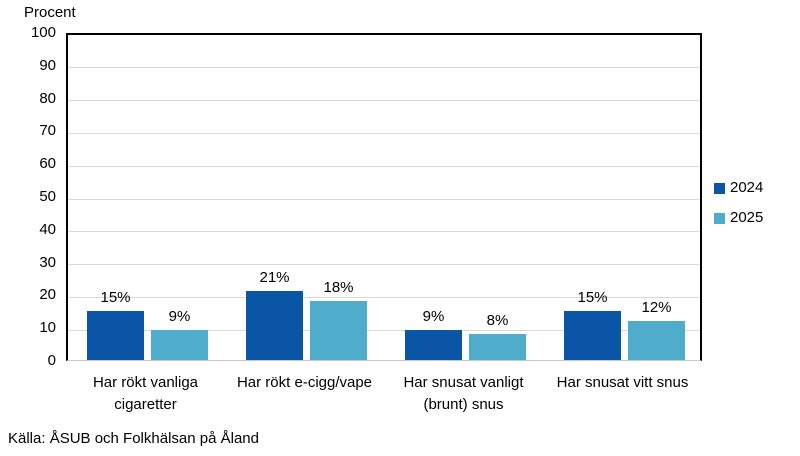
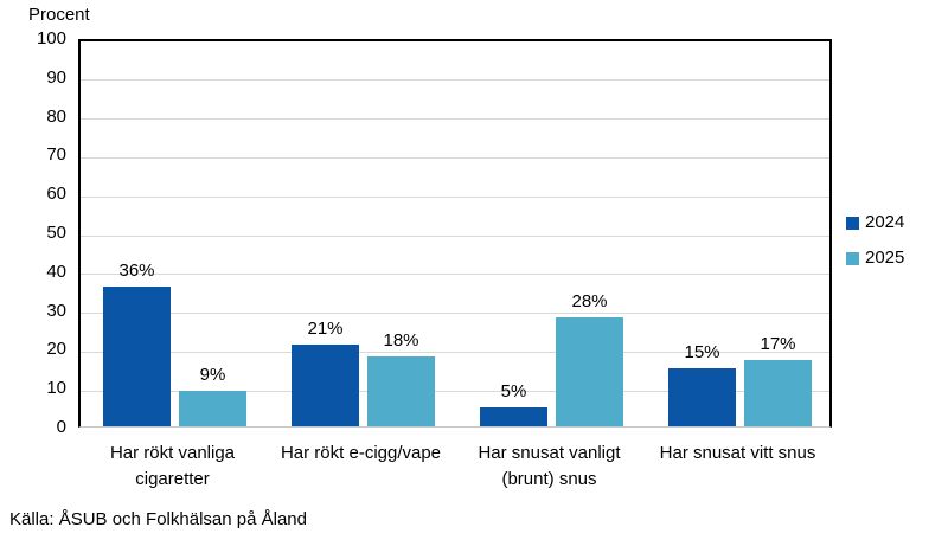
2024/Har rökt vanliga cigaretter: 15% -> 36%
2024/Har snusat vanligt (brunt) snus: 9% -> 5%
2025/Har snusat vanligt (brunt) snus: 8% -> 28%
2025/Har snusat vitt snus: 12% -> 17%
